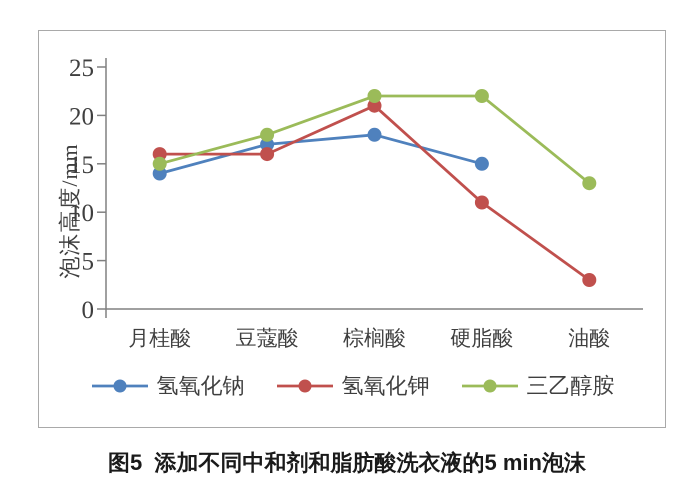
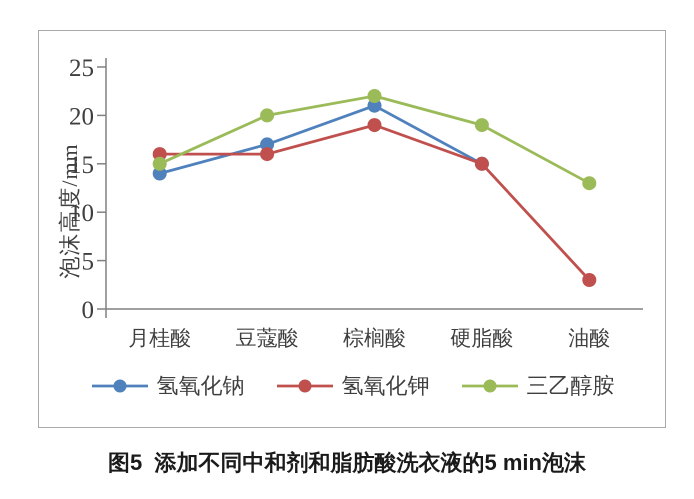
三乙醇胺/豆蔻酸: 18 -> 20
氢氧化钠/棕榈酸: 18 -> 21
氢氧化钾/棕榈酸: 21 -> 19
氢氧化钾/硬脂酸: 11 -> 15
三乙醇胺/硬脂酸: 22 -> 19
